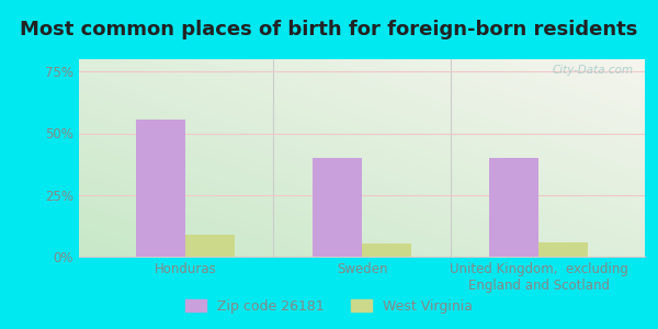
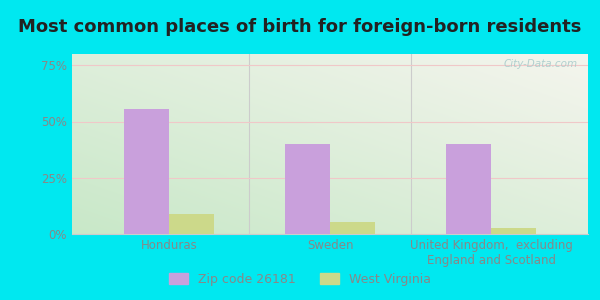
West Virginia/United Kingdom, excluding England and Scotland: 6.0% -> 2.5%
